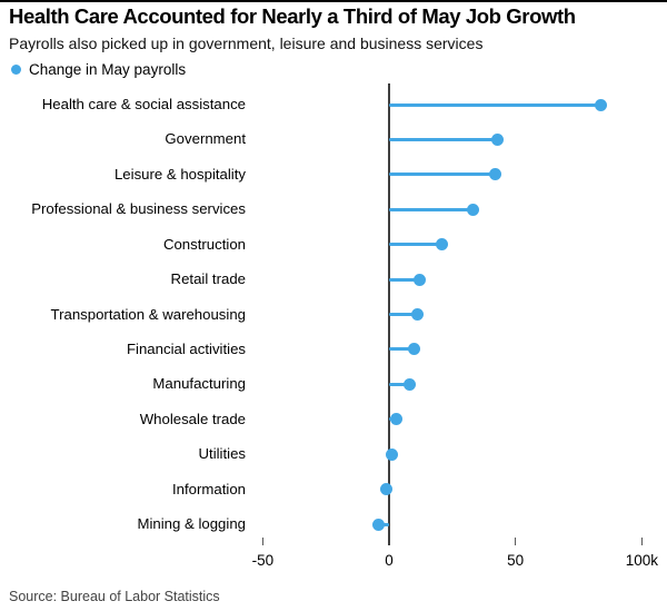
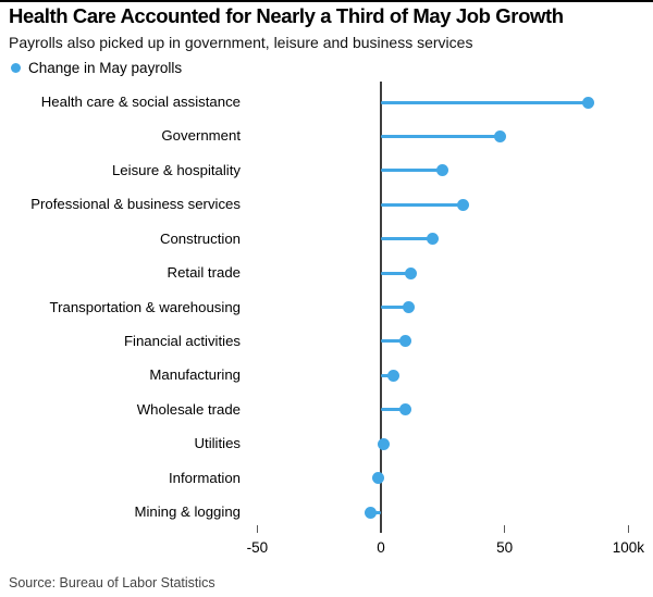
Government: 43k -> 48k
Leisure & hospitality: 42k -> 25k
Manufacturing: 8k -> 5k
Wholesale trade: 3k -> 10k
